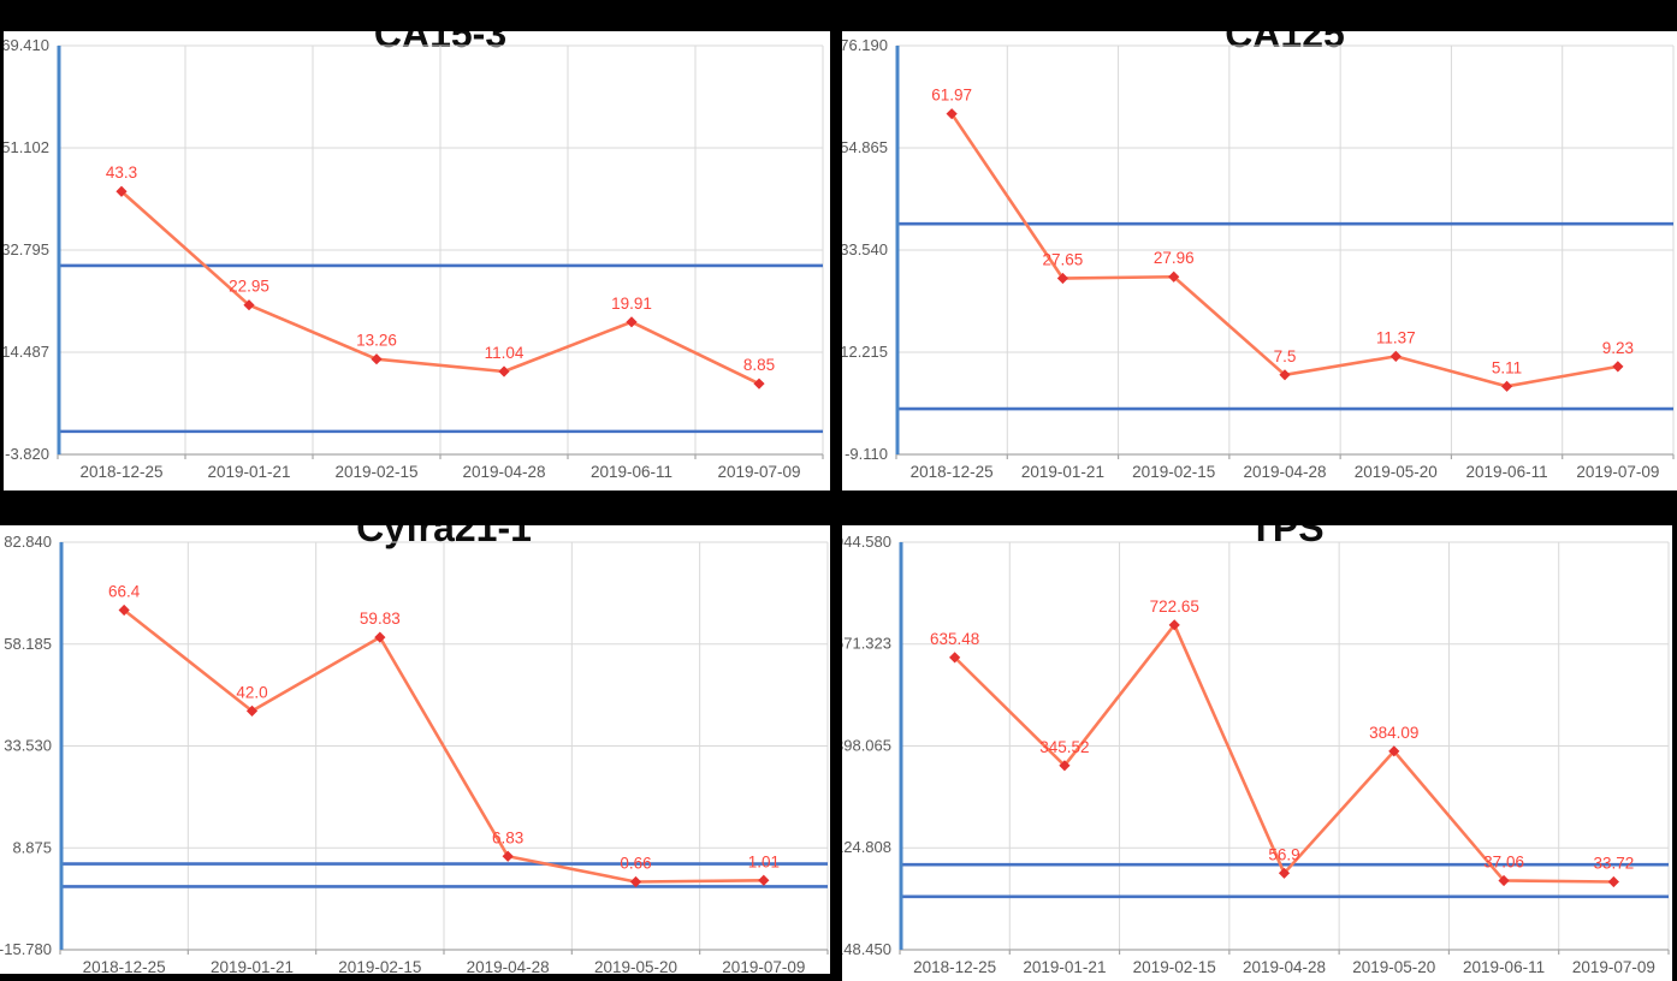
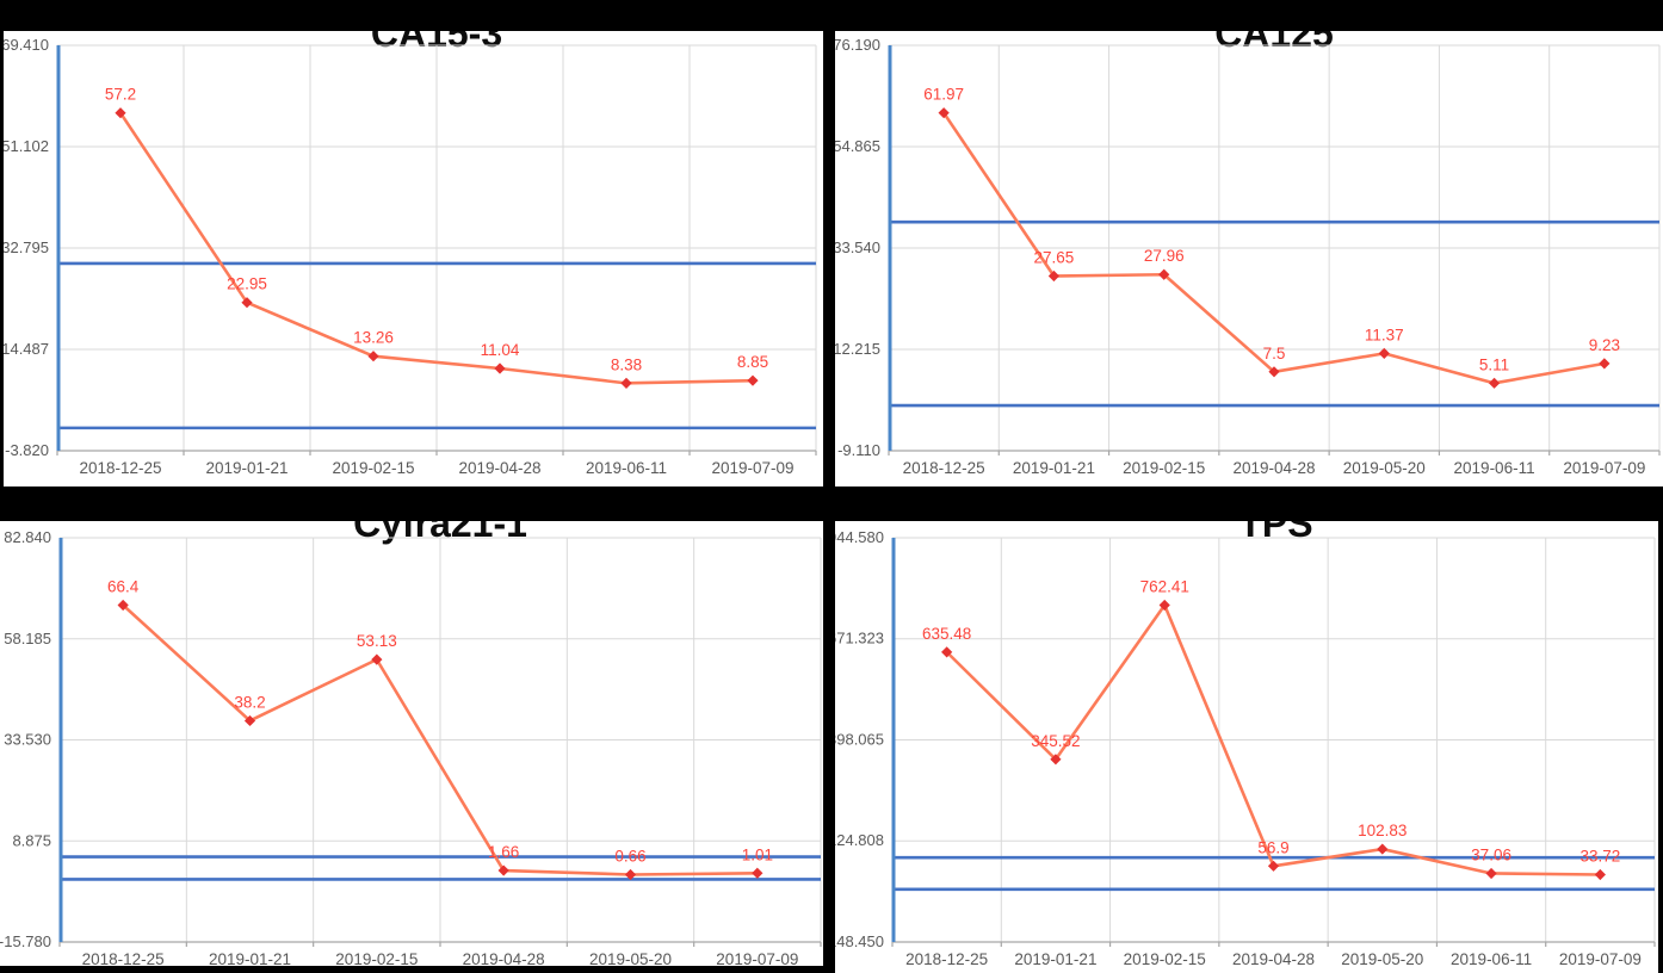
CA15-3/2018-12-25: 43.3 -> 57.2
CA15-3/2019-06-11: 19.91 -> 8.38
Cyfra21-1/2019-01-21: 42.0 -> 38.2
Cyfra21-1/2019-02-15: 59.83 -> 53.13
Cyfra21-1/2019-04-28: 6.83 -> 1.66
TPS/2019-02-15: 722.65 -> 762.41
TPS/2019-05-20: 384.09 -> 102.83
